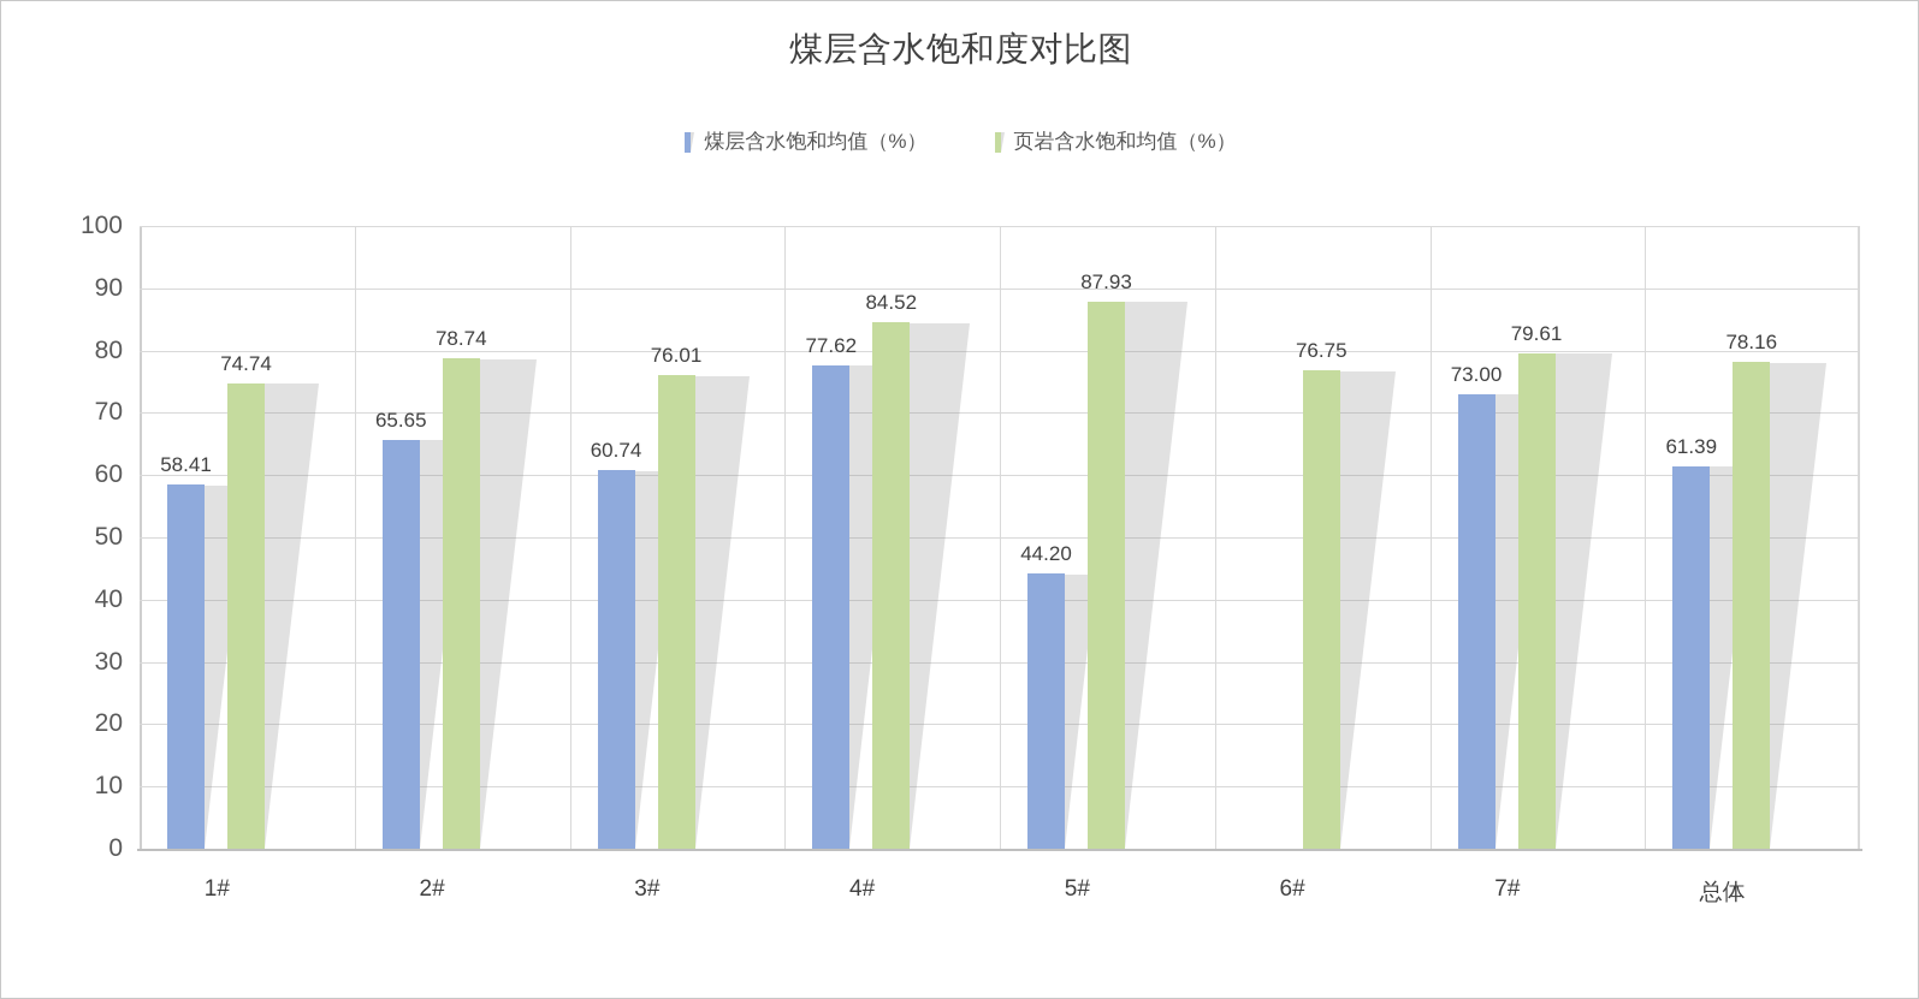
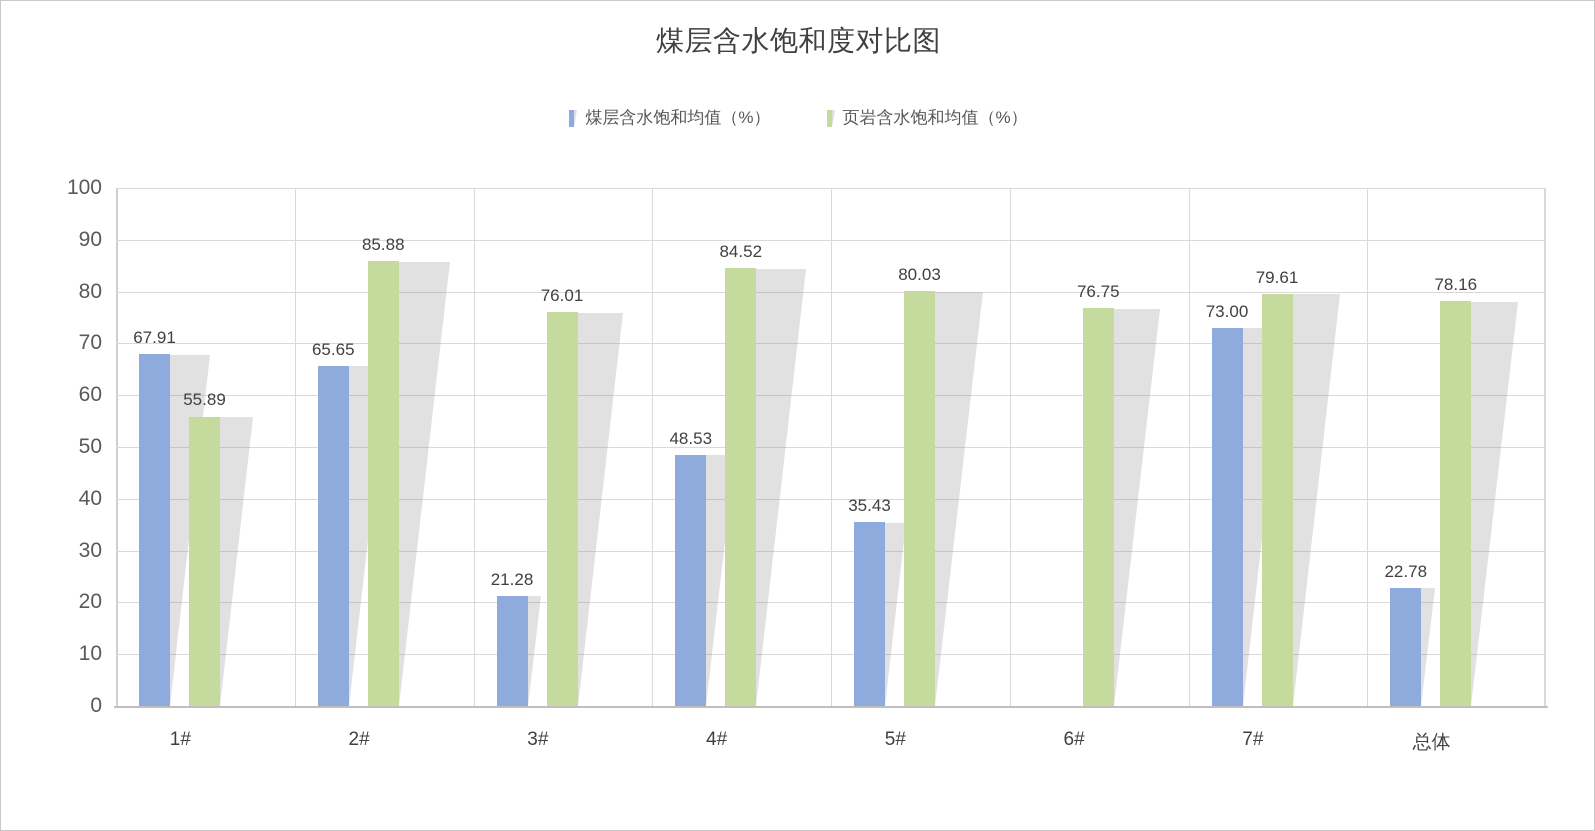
煤层含水饱和均值（%）/1#: 58.41 -> 67.91
页岩含水饱和均值（%）/1#: 74.74 -> 55.89
页岩含水饱和均值（%）/2#: 78.74 -> 85.88
煤层含水饱和均值（%）/3#: 60.74 -> 21.28
煤层含水饱和均值（%）/4#: 77.62 -> 48.53
煤层含水饱和均值（%）/5#: 44.20 -> 35.43
页岩含水饱和均值（%）/5#: 87.93 -> 80.03
煤层含水饱和均值（%）/总体: 61.39 -> 22.78
